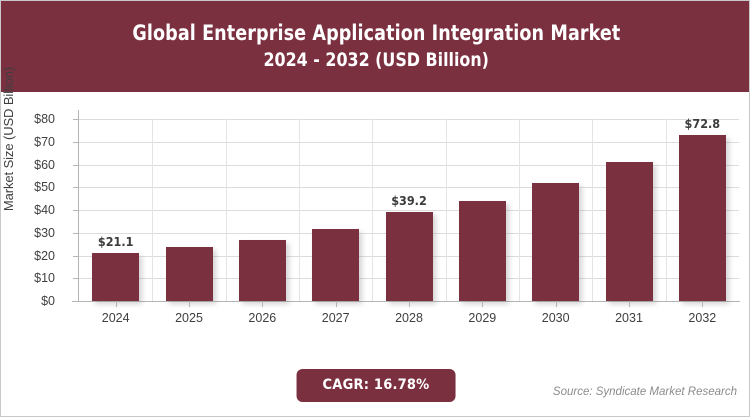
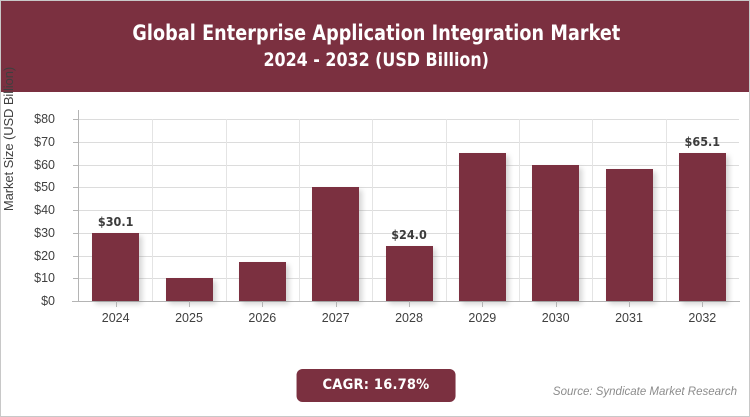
2024: $21.1 -> $30.1
2025: $24 -> $10
2026: $27 -> $17
2027: $32 -> $50
2028: $39.2 -> $24.0
2029: $44 -> $65
2030: $52 -> $60
2031: $61 -> $58
2032: $72.8 -> $65.1
